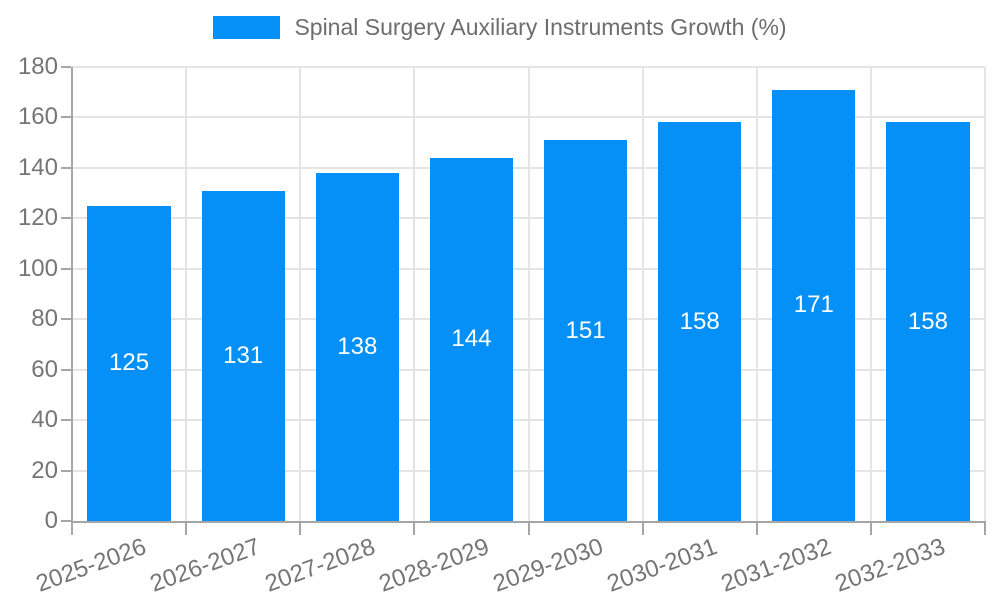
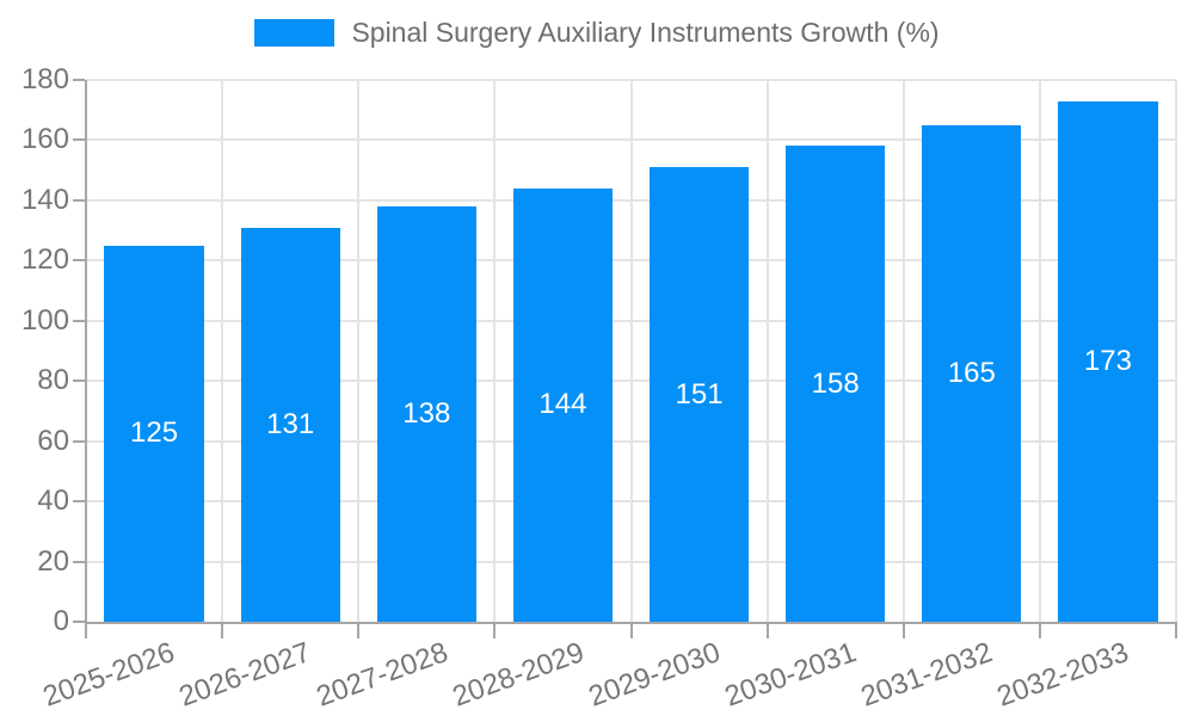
2031-2032: 171 -> 165
2032-2033: 158 -> 173
